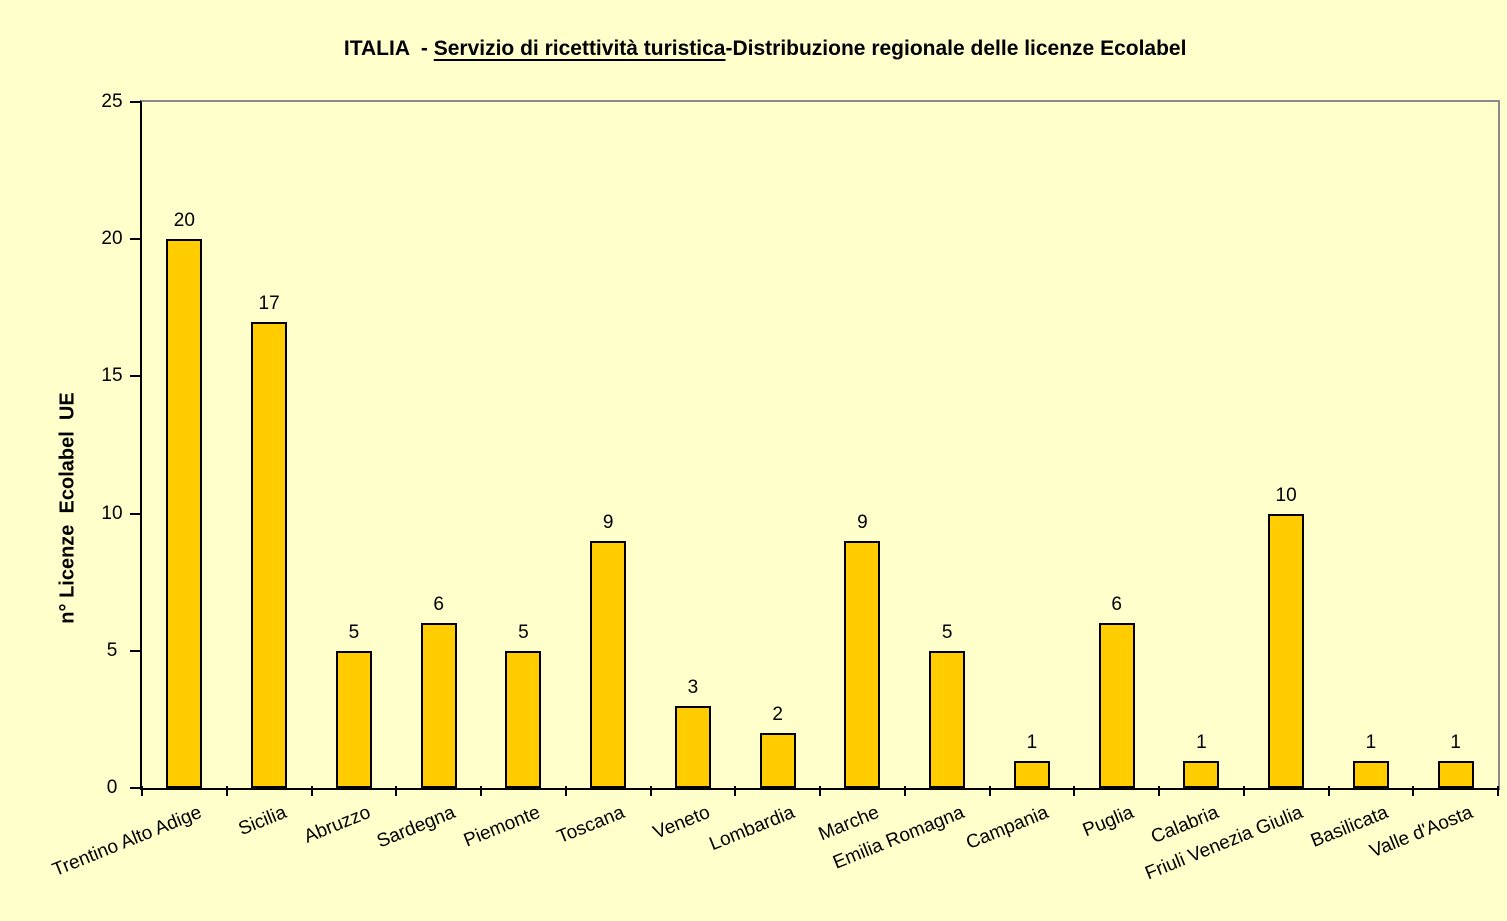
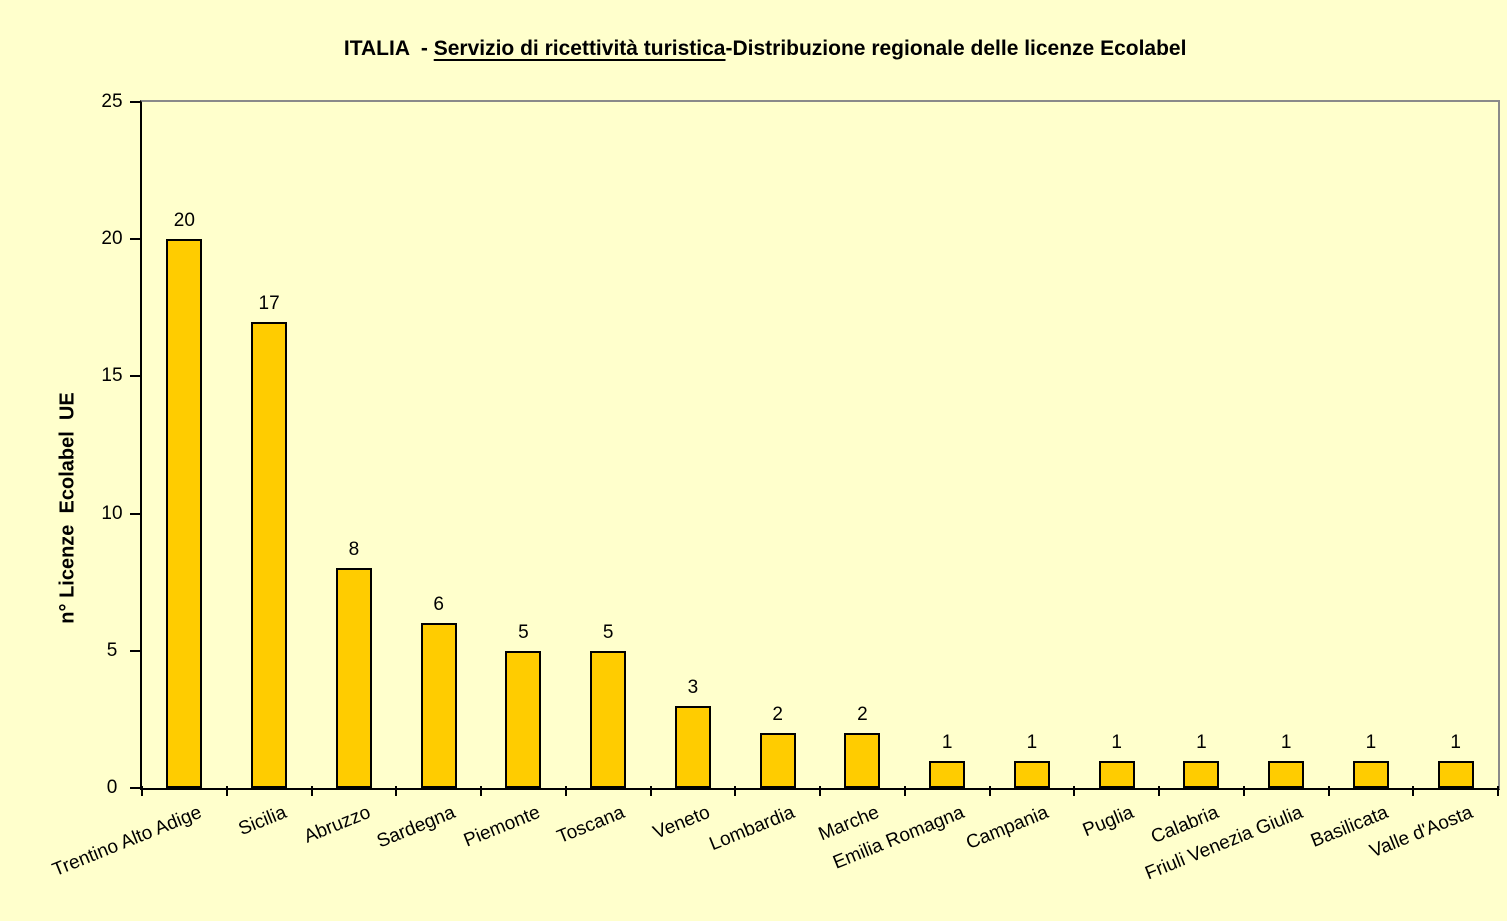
Abruzzo: 5 -> 8
Toscana: 9 -> 5
Marche: 9 -> 2
Emilia Romagna: 5 -> 1
Puglia: 6 -> 1
Friuli Venezia Giulia: 10 -> 1
